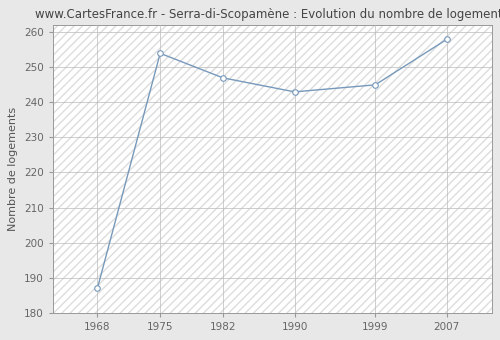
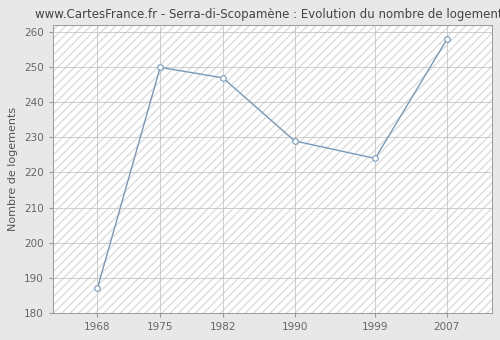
1975: 254 -> 250
1990: 243 -> 229
1999: 245 -> 224
